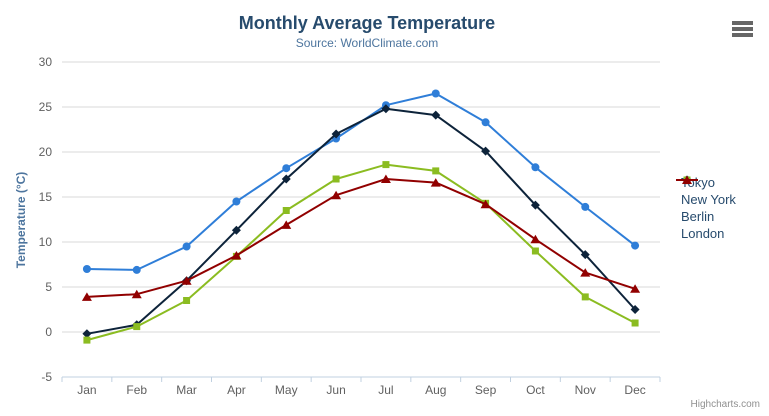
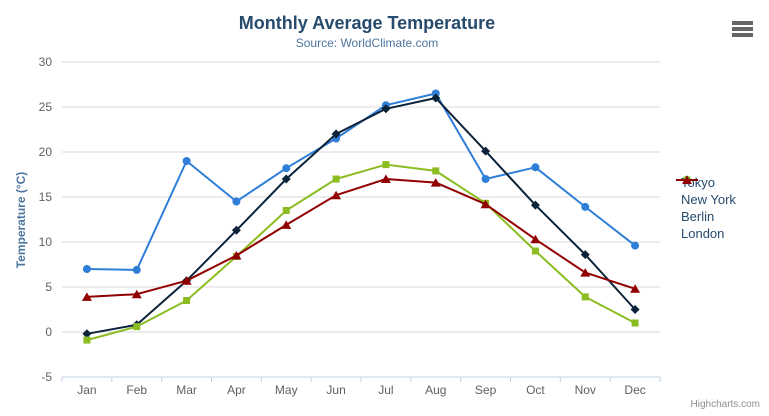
Tokyo/Mar: 10 -> 19
New York/Aug: 24 -> 26
Tokyo/Sep: 23 -> 17
